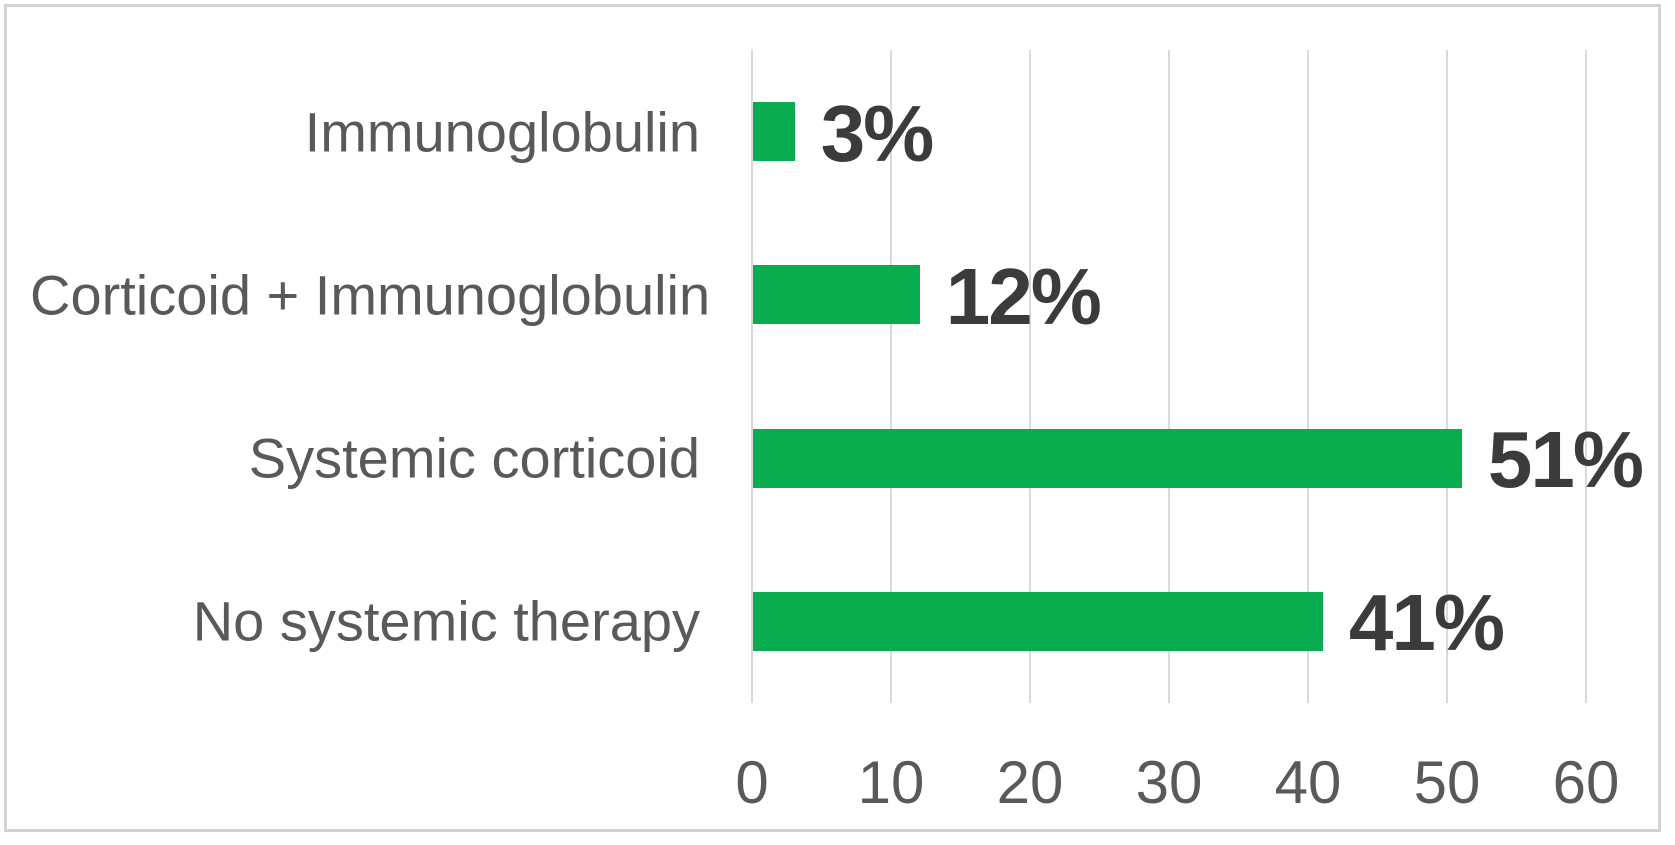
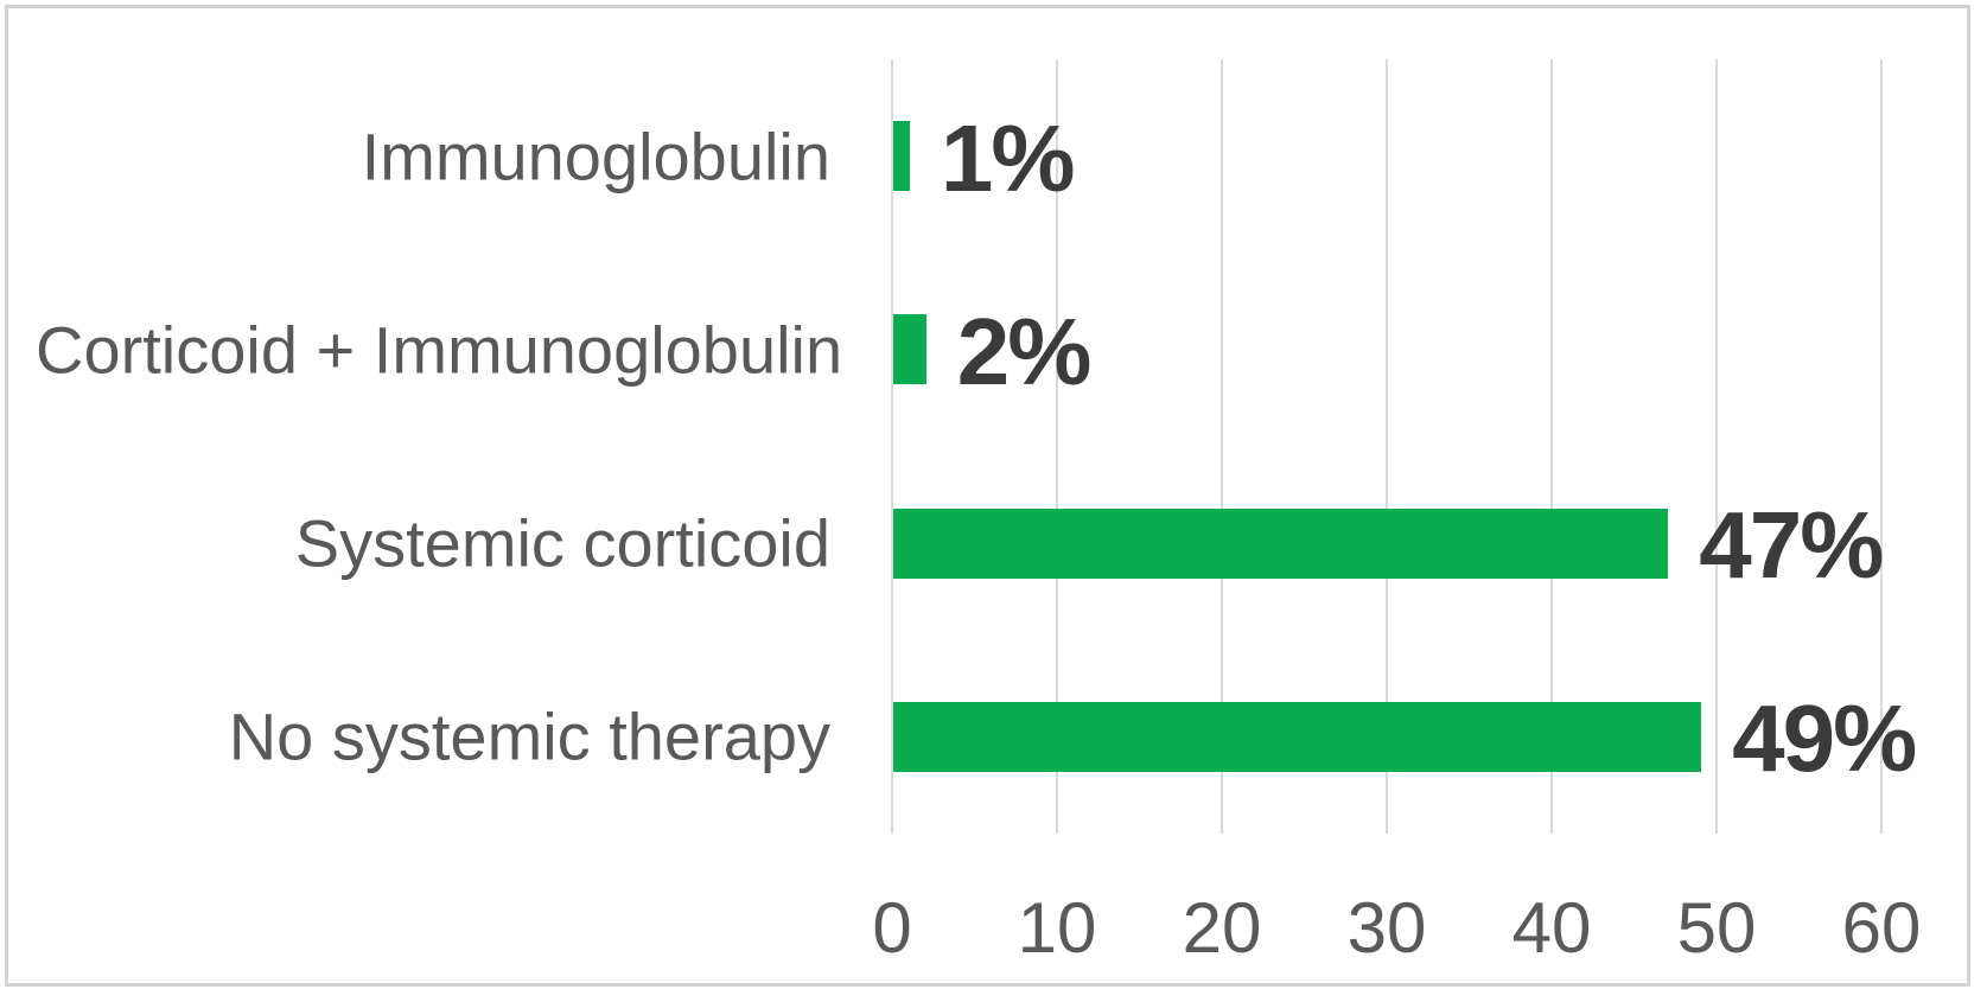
Immunoglobulin: 3% -> 1%
Corticoid + Immunoglobulin: 12% -> 2%
Systemic corticoid: 51% -> 47%
No systemic therapy: 41% -> 49%
